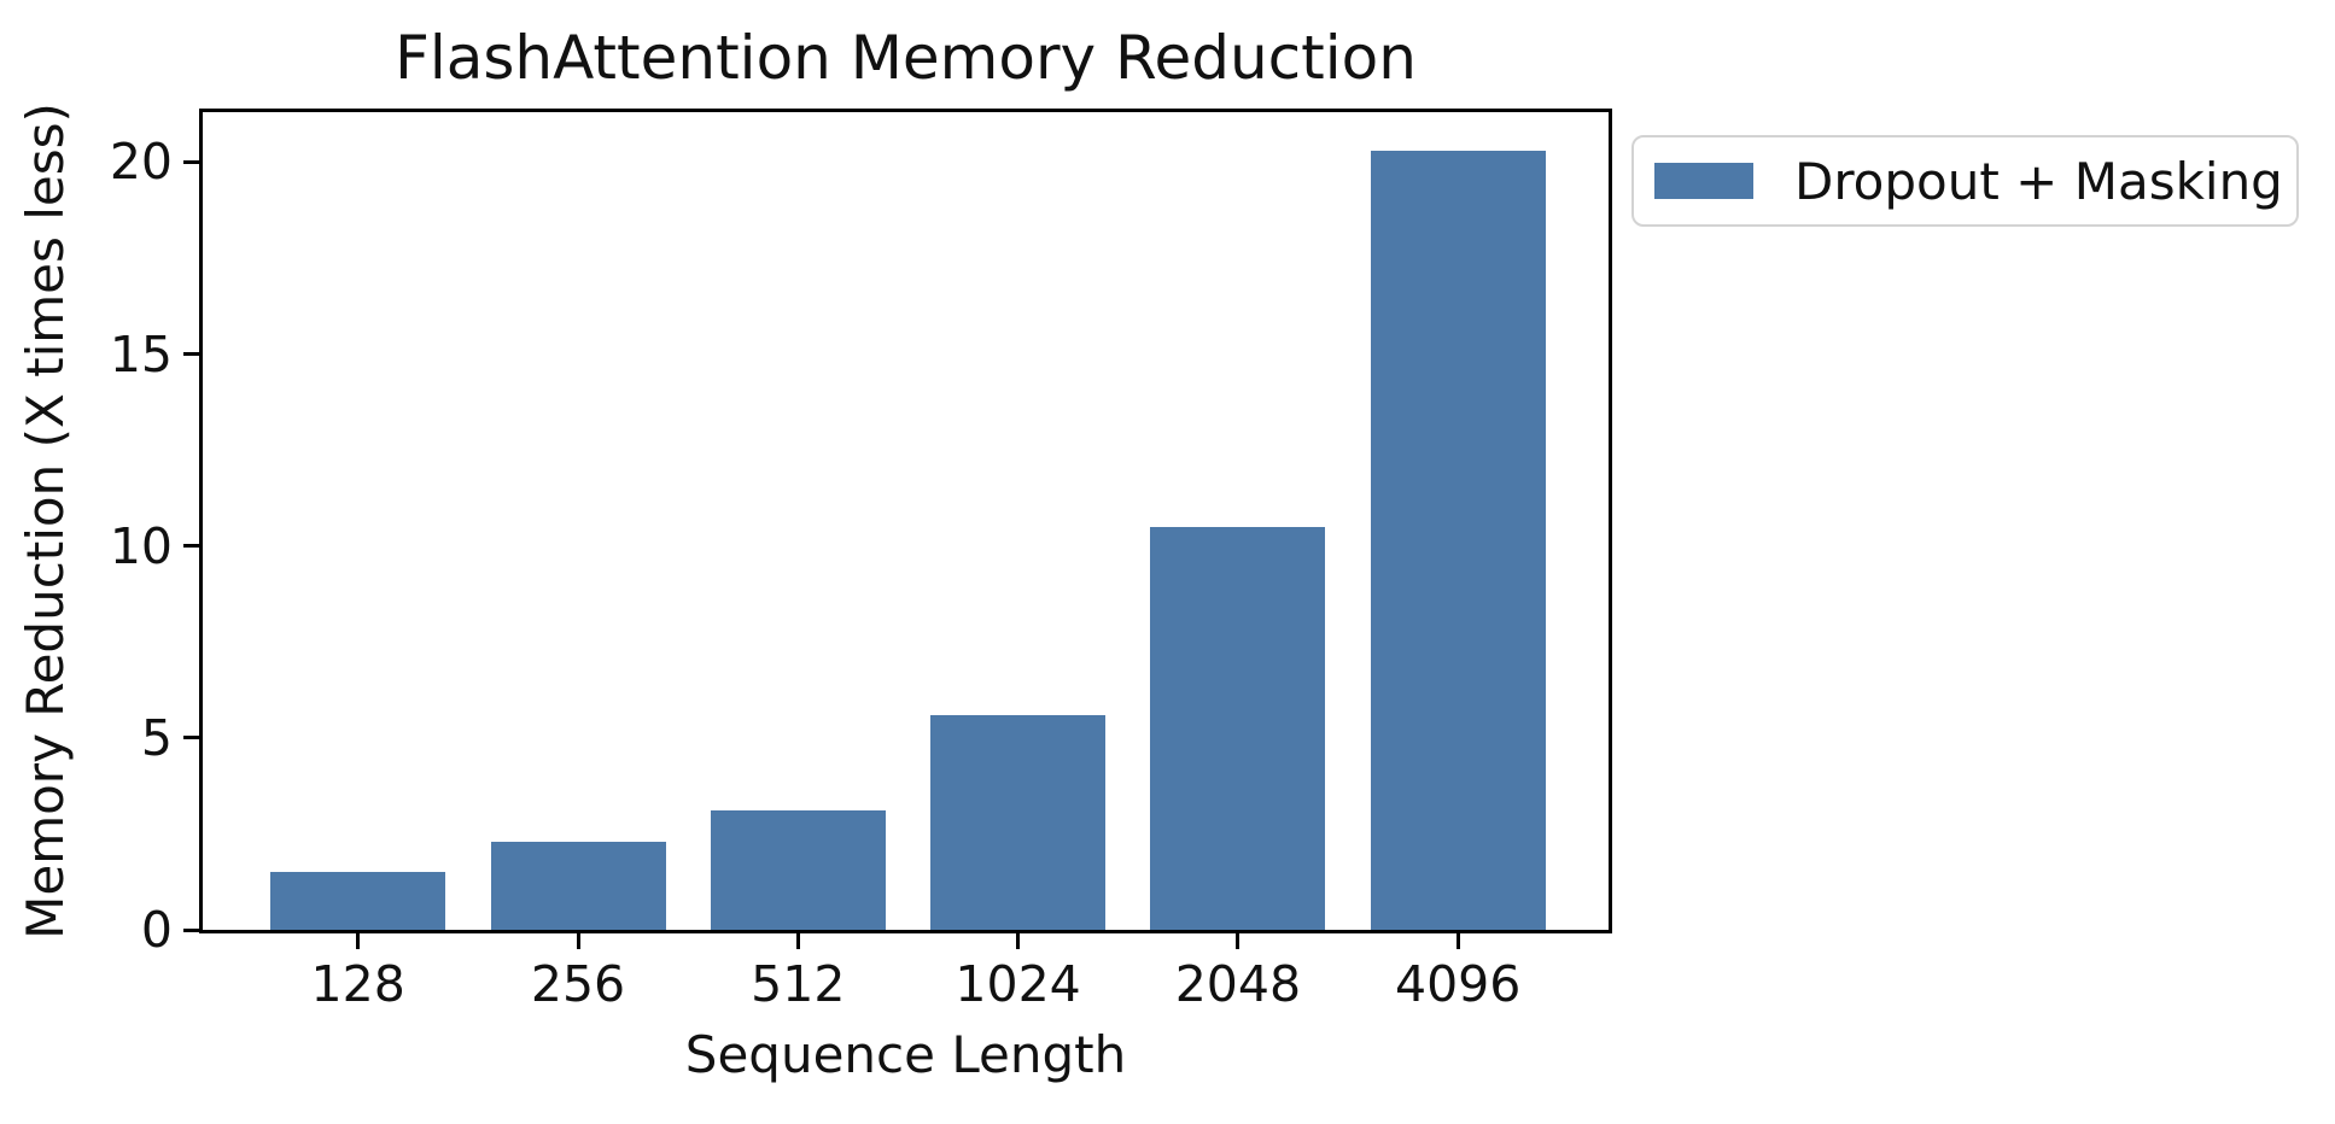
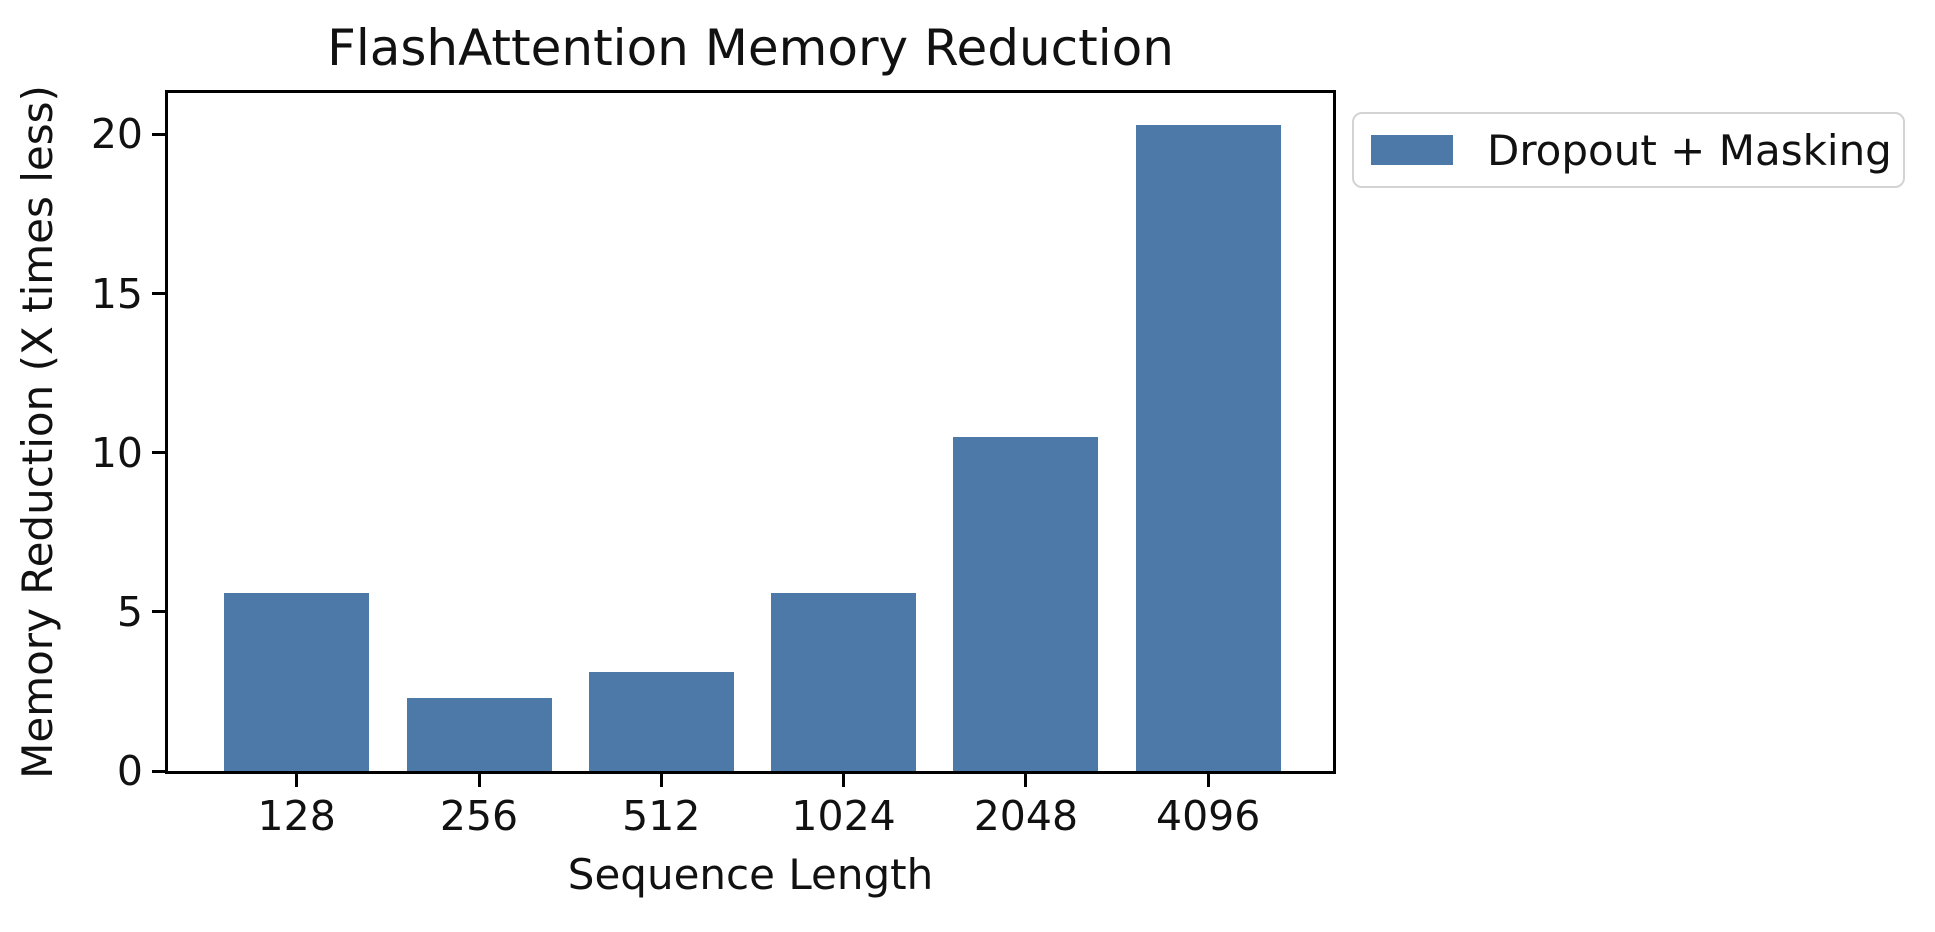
128: 1.5 -> 5.6
